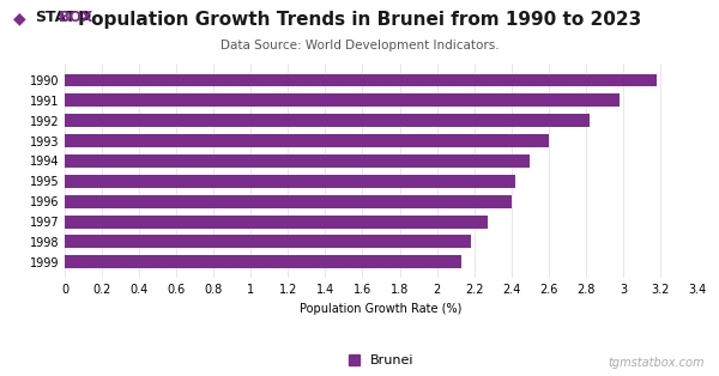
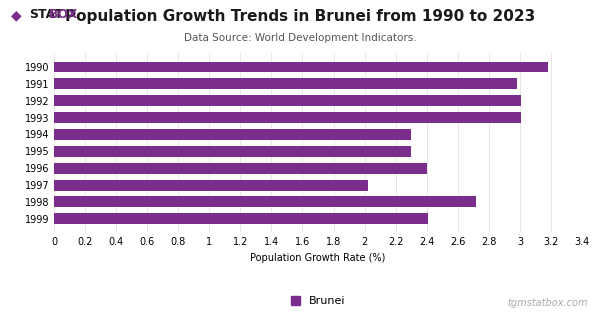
1992: 2.82 -> 3.01
1993: 2.60 -> 3.01
1994: 2.50 -> 2.30
1995: 2.42 -> 2.30
1997: 2.27 -> 2.02
1998: 2.18 -> 2.72
1999: 2.13 -> 2.41
